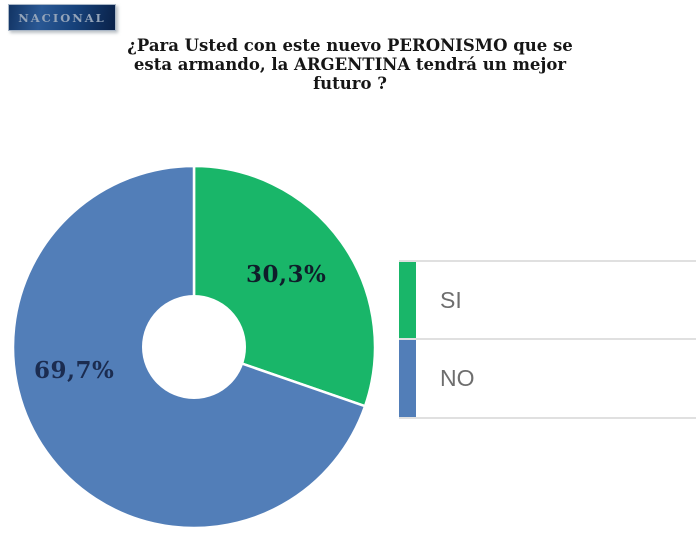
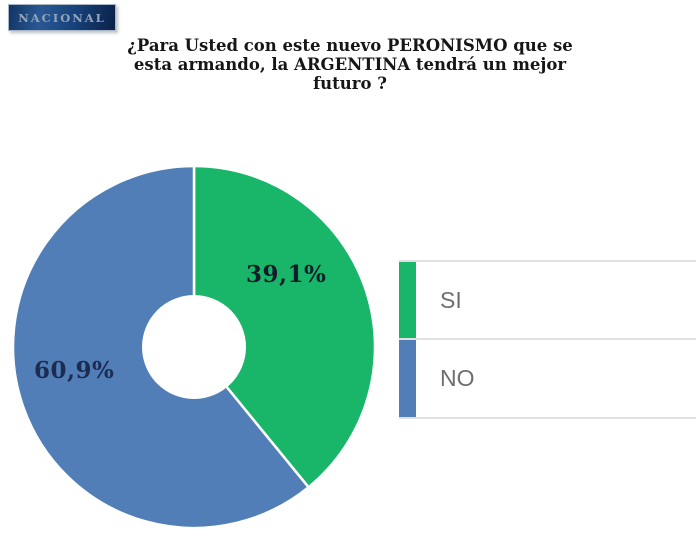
SI: 30,3% -> 39,1%
NO: 69,7% -> 60,9%
